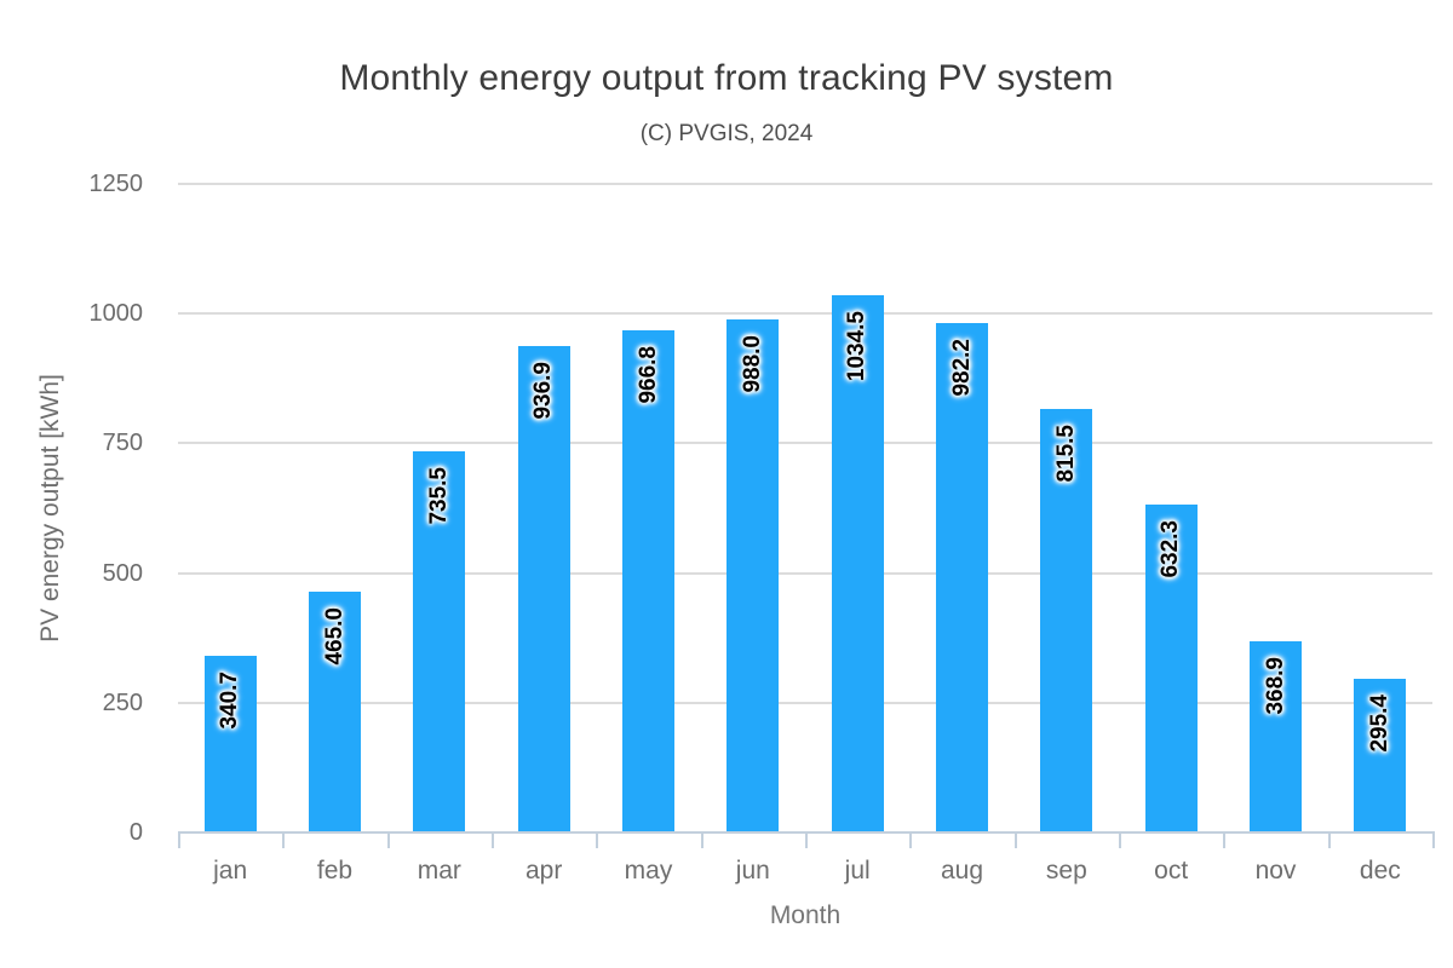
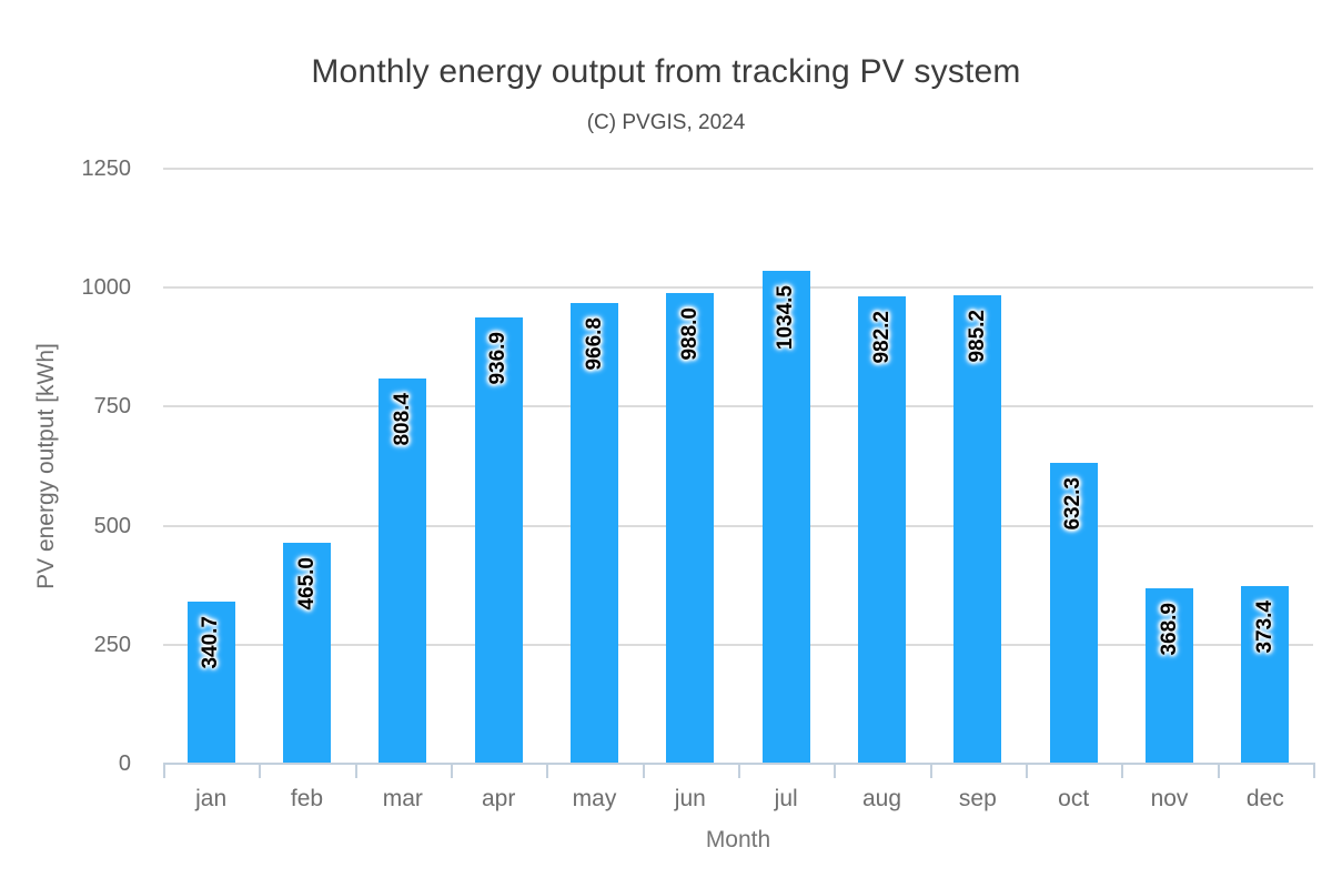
mar: 735.5 -> 808.4
sep: 815.5 -> 985.2
dec: 295.4 -> 373.4
